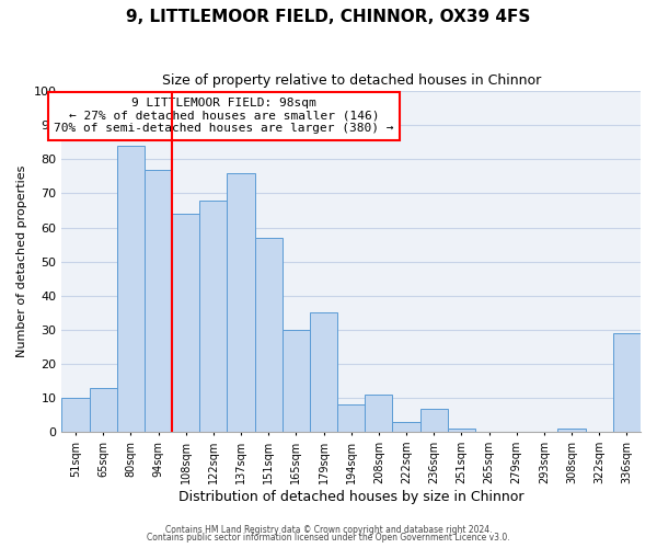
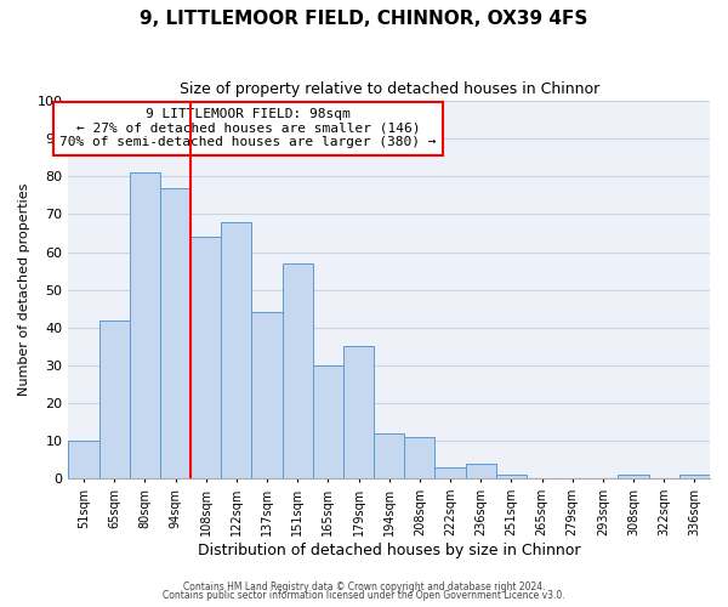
65sqm: 13 -> 42
80sqm: 84 -> 81
137sqm: 76 -> 44
194sqm: 8 -> 12
236sqm: 7 -> 4
336sqm: 29 -> 1
